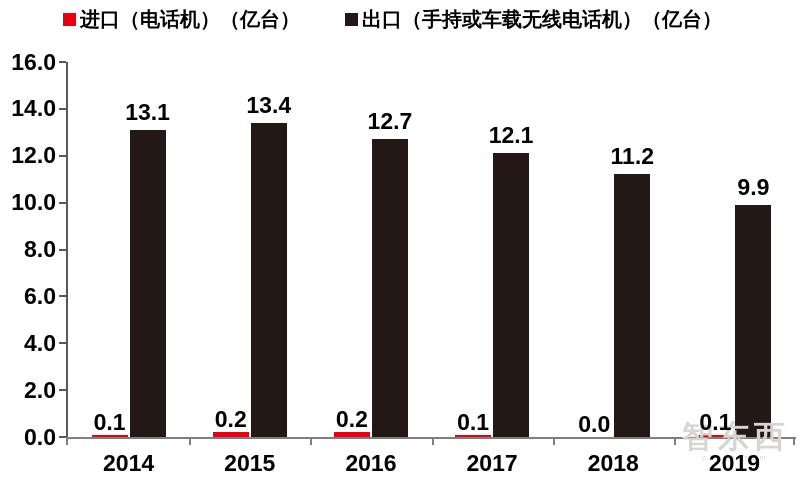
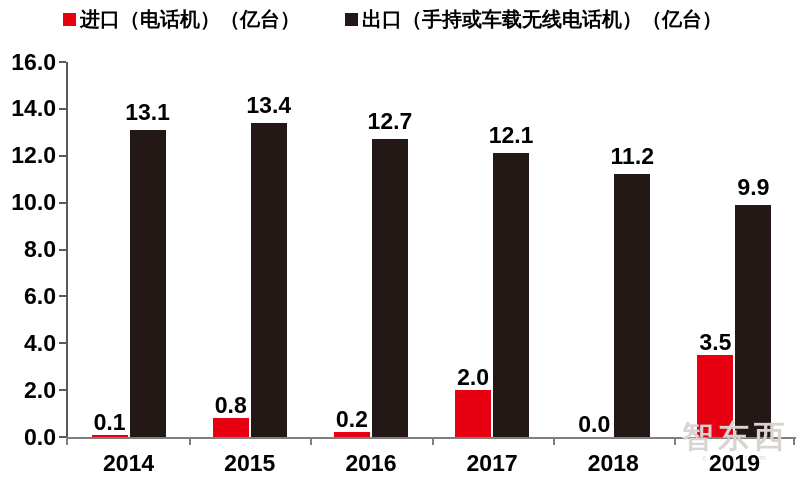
进口（电话机）（亿台）/2015: 0.2 -> 0.8
进口（电话机）（亿台）/2017: 0.1 -> 2.0
进口（电话机）（亿台）/2019: 0.1 -> 3.5
